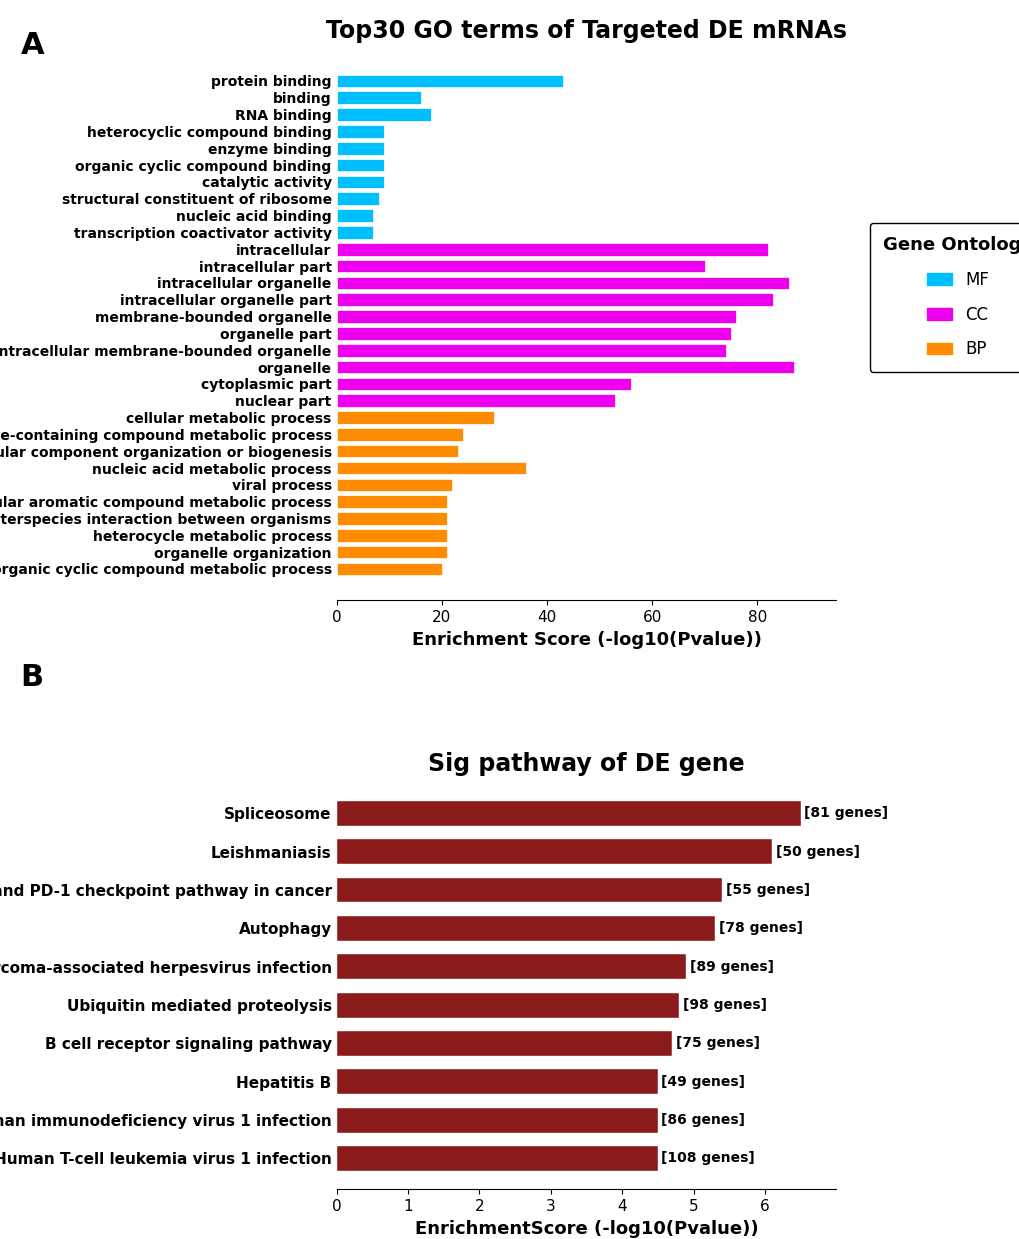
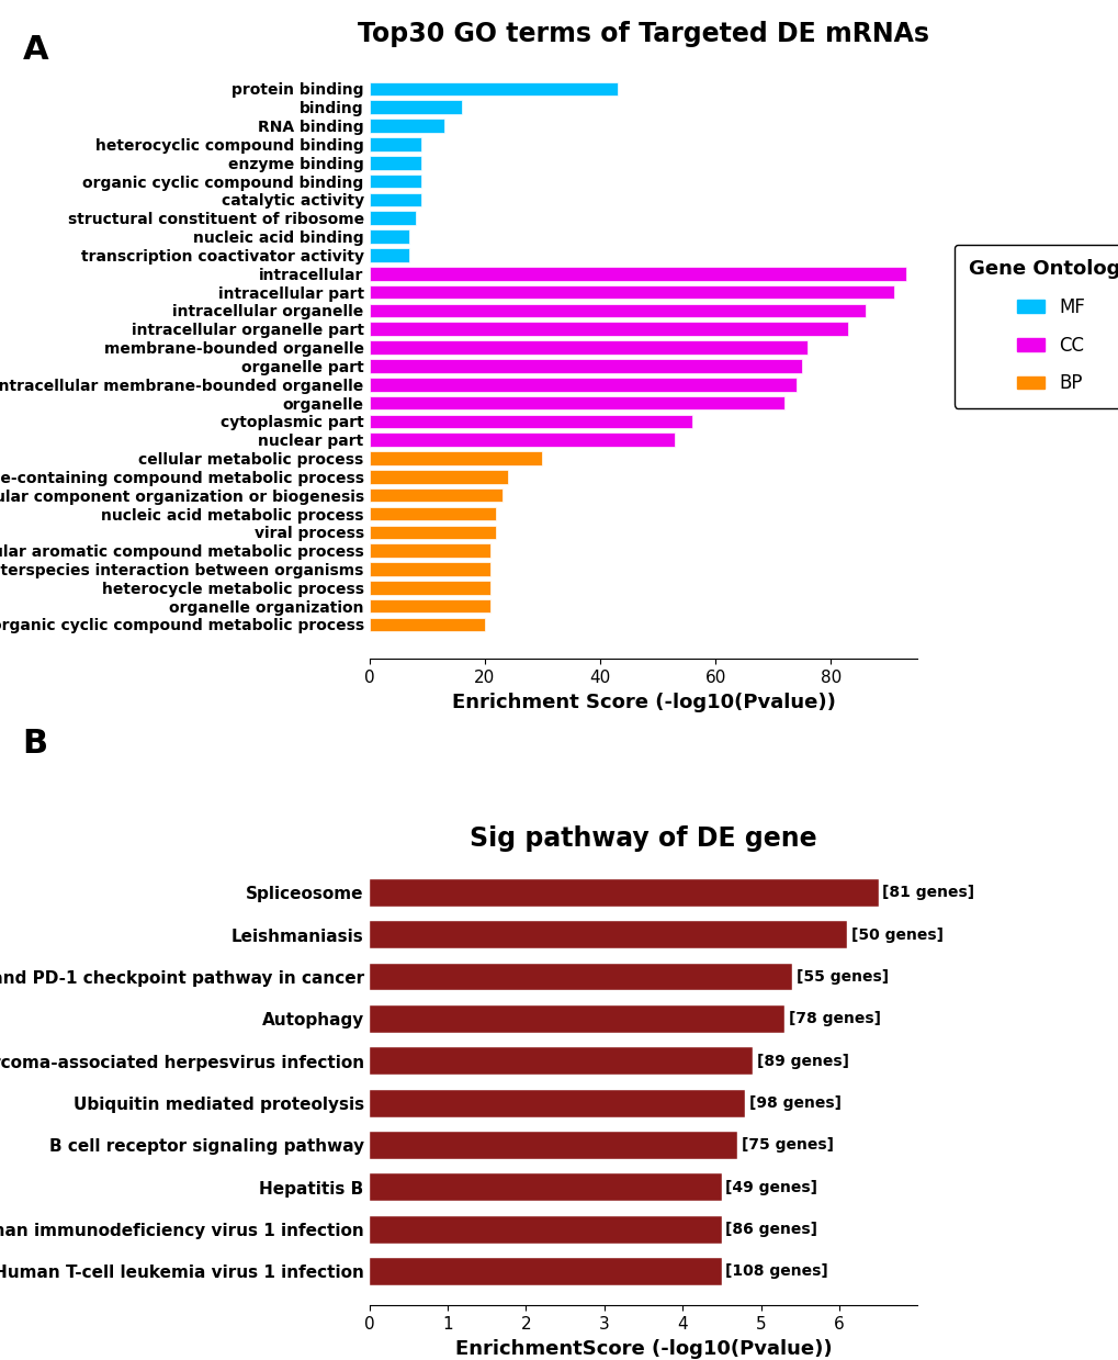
Top30 GO terms of Targeted DE mRNAs/RNA binding: 18 -> 13
Top30 GO terms of Targeted DE mRNAs/intracellular: 82 -> 93
Top30 GO terms of Targeted DE mRNAs/intracellular part: 70 -> 91
Top30 GO terms of Targeted DE mRNAs/organelle: 87 -> 72
Top30 GO terms of Targeted DE mRNAs/nucleic acid metabolic process: 36 -> 22
